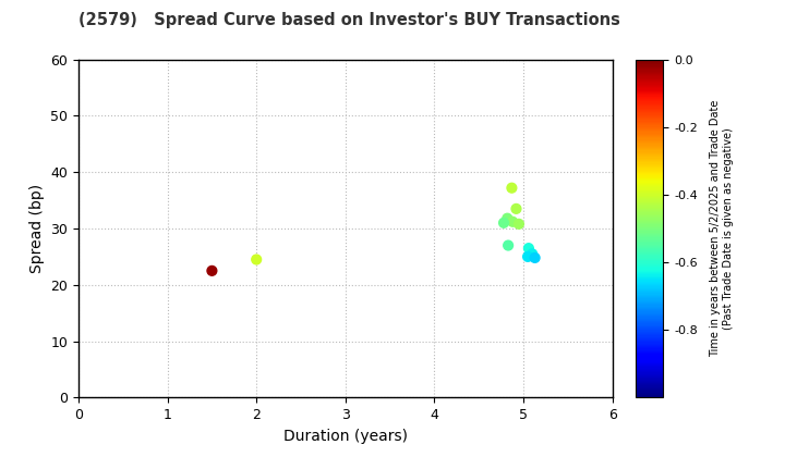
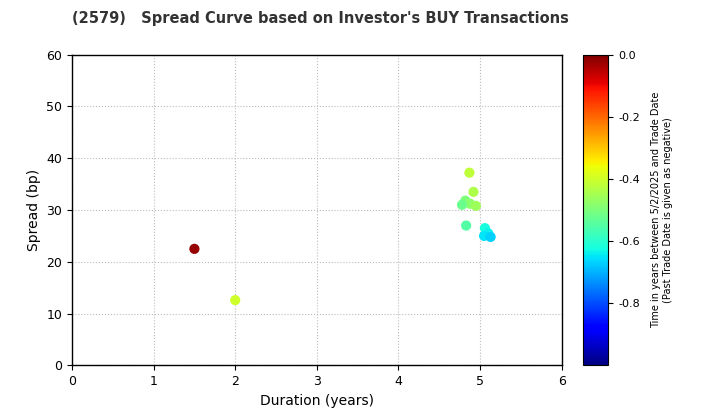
2: 24.5 -> 12.6
